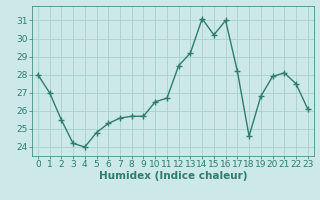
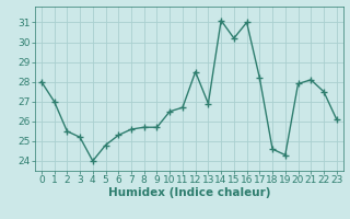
3: 24.2 -> 25.2
13: 29.2 -> 26.9
19: 26.8 -> 24.3
